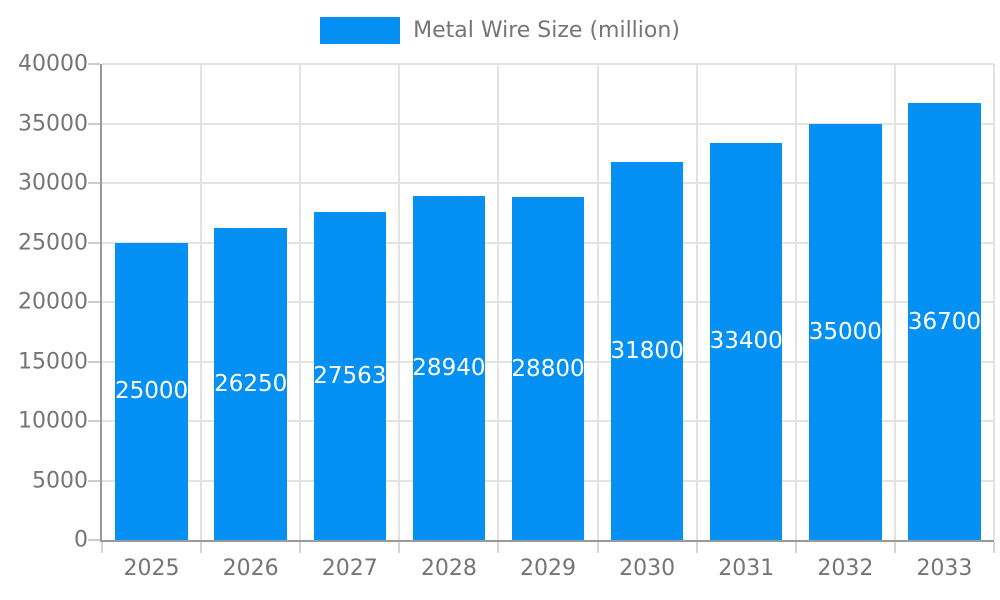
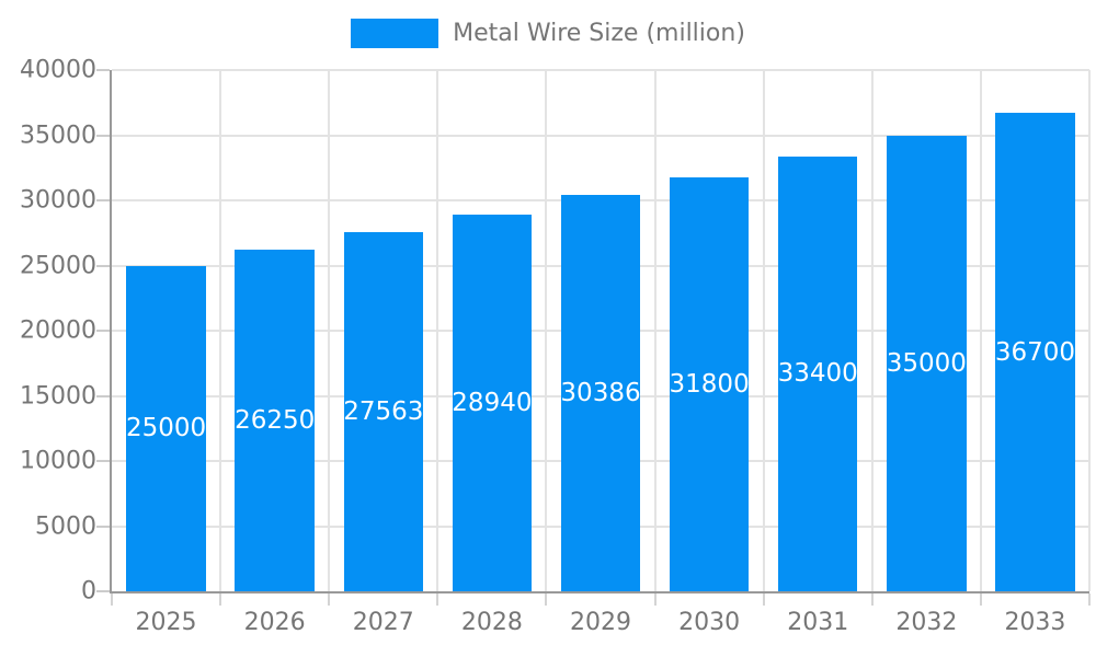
2029: 28800 -> 30386
